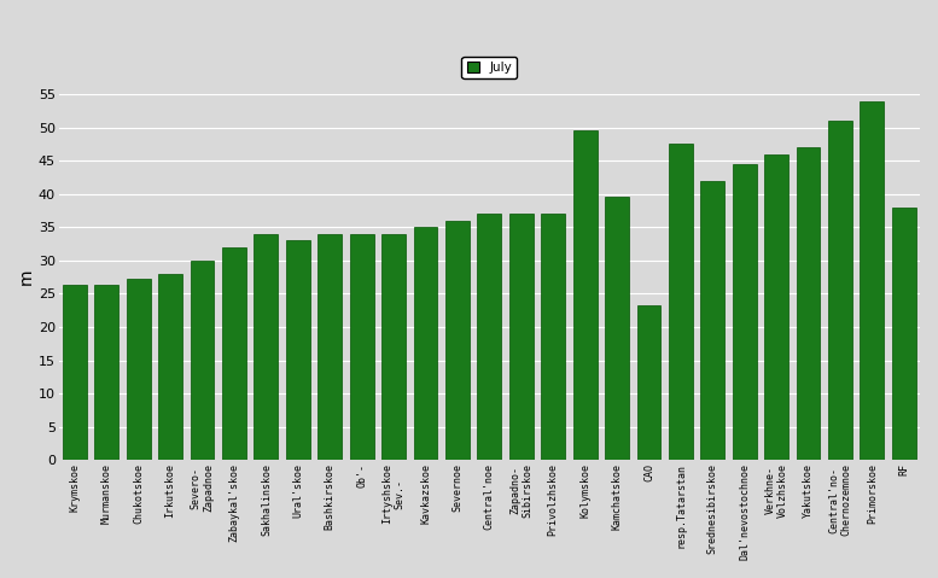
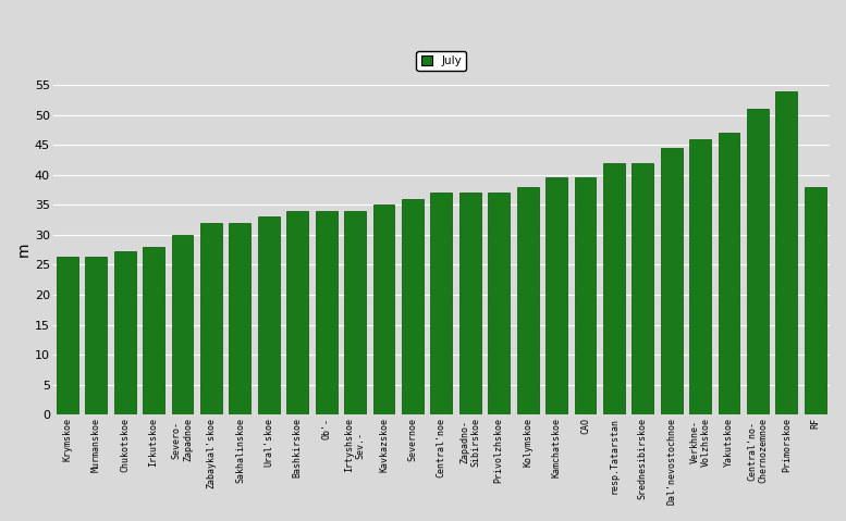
Sakhalinskoe: 34.0 -> 32.0
Kolymskoe: 49.6 -> 38.0
CAO: 23.2 -> 39.5
resp.Tatarstan: 47.6 -> 42.0
